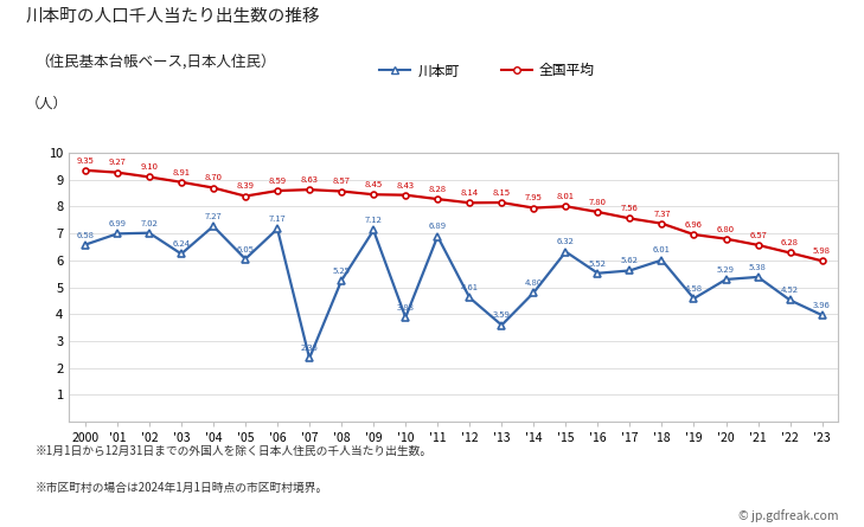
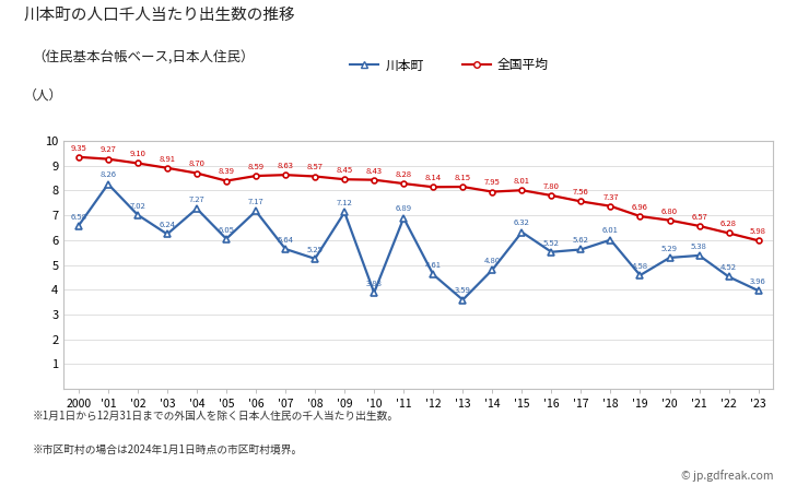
川本町/'01: 6.99 -> 8.26
川本町/'07: 2.36 -> 5.64
